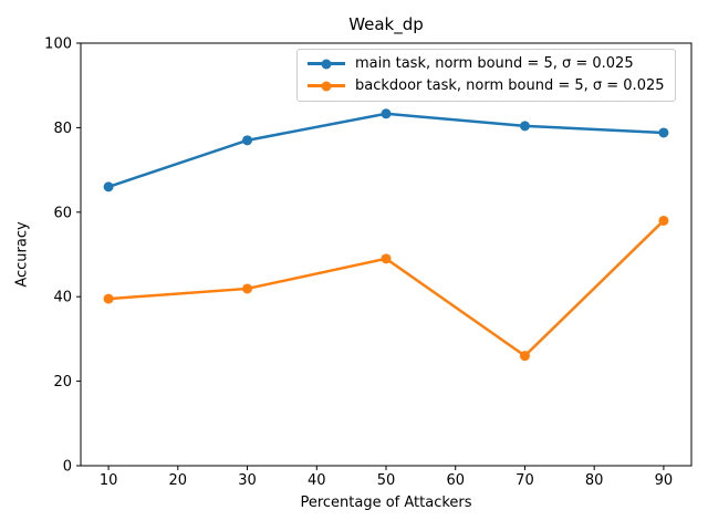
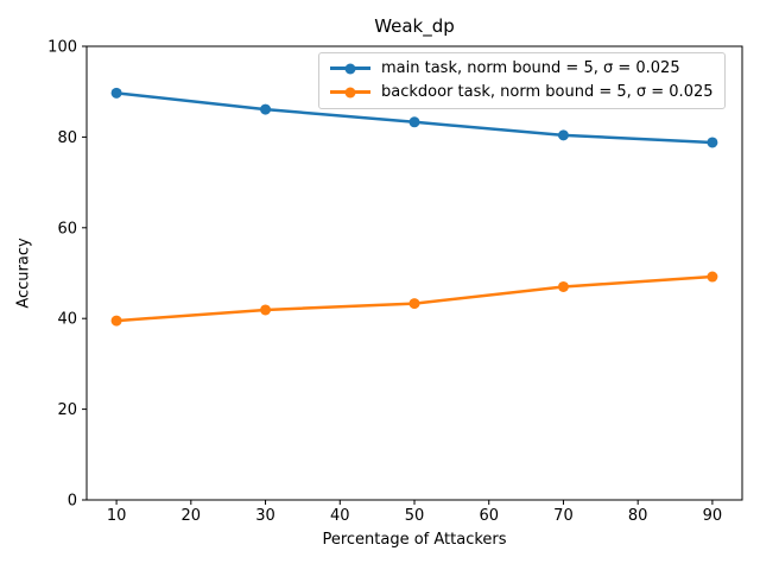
main task, norm bound = 5, σ = 0.025/10: 66 -> 90
main task, norm bound = 5, σ = 0.025/30: 77 -> 86
backdoor task, norm bound = 5, σ = 0.025/50: 49 -> 43
backdoor task, norm bound = 5, σ = 0.025/70: 26 -> 47
backdoor task, norm bound = 5, σ = 0.025/90: 58 -> 49
